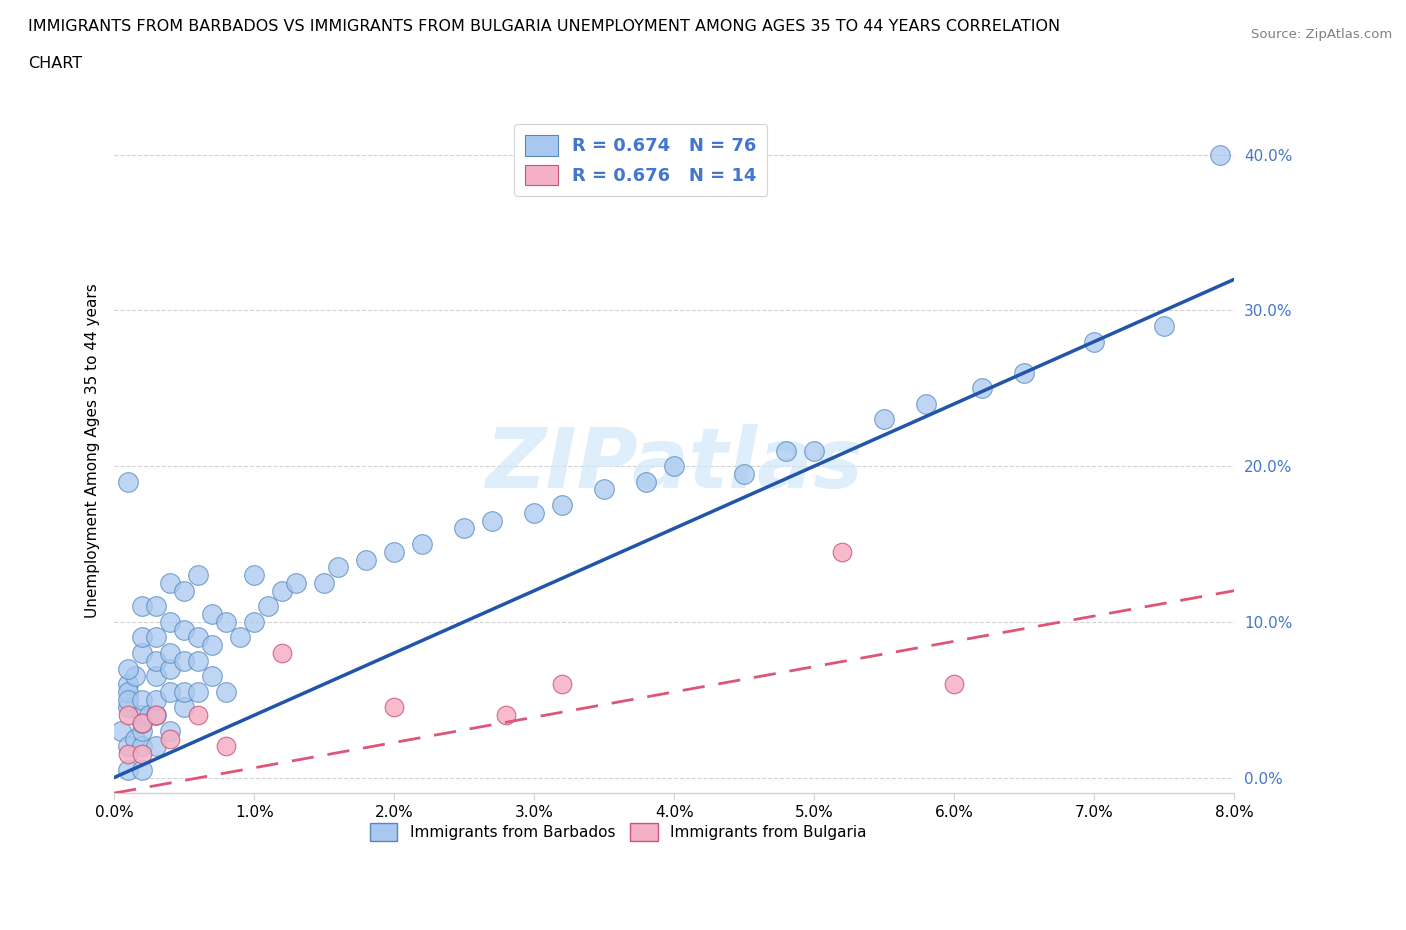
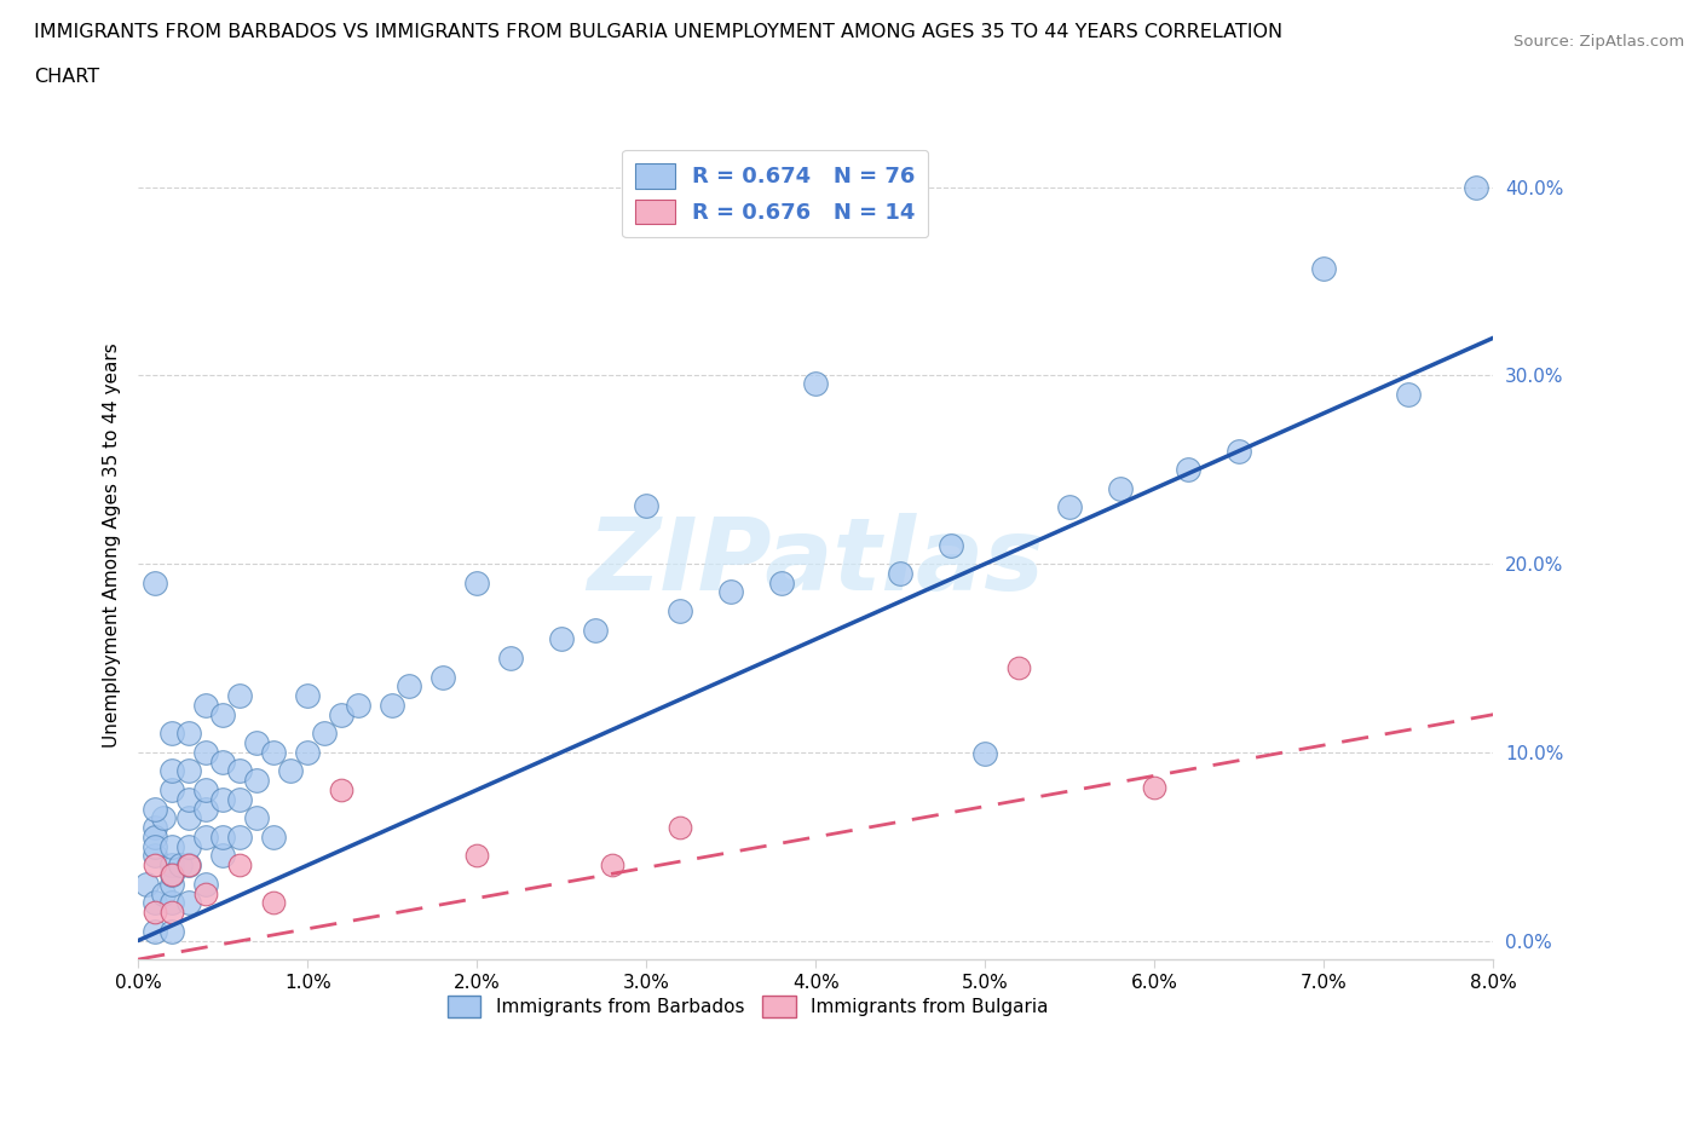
Immigrants from Barbados/2.0%: 14.5% -> 19.0%
Immigrants from Barbados/3.0%: 17.0% -> 23.1%
Immigrants from Barbados/4.0%: 20.0% -> 29.6%
Immigrants from Barbados/5.0%: 21.0% -> 9.9%
Immigrants from Bulgaria/6.0%: 6.0% -> 8.1%
Immigrants from Barbados/7.0%: 28.0% -> 35.7%
